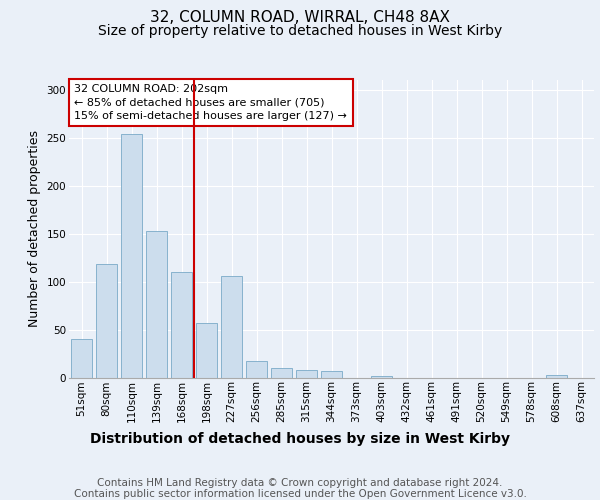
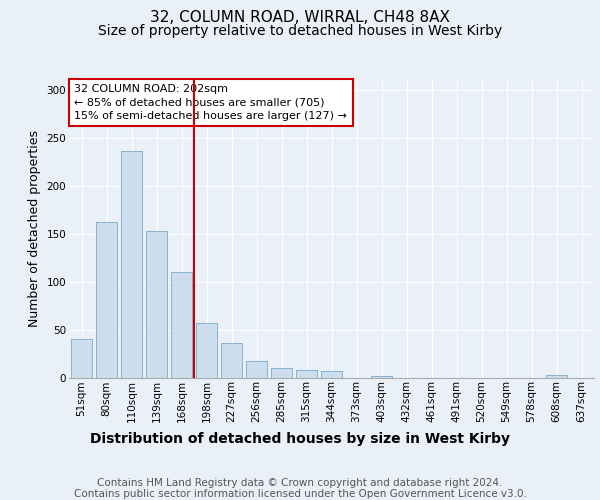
80sqm: 118 -> 162
110sqm: 254 -> 236
227sqm: 106 -> 36
